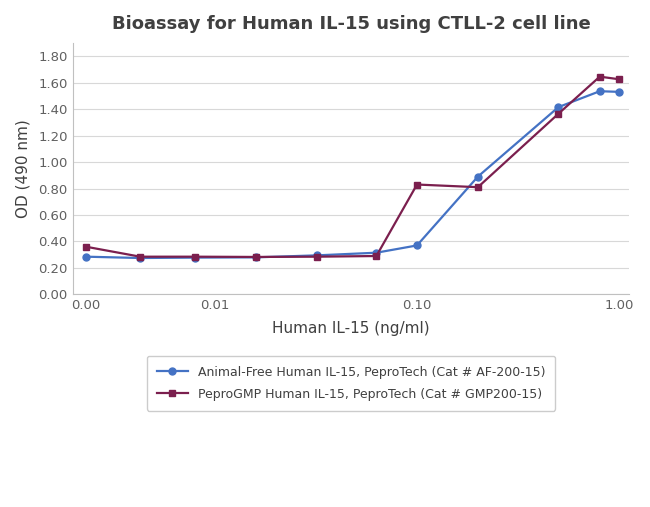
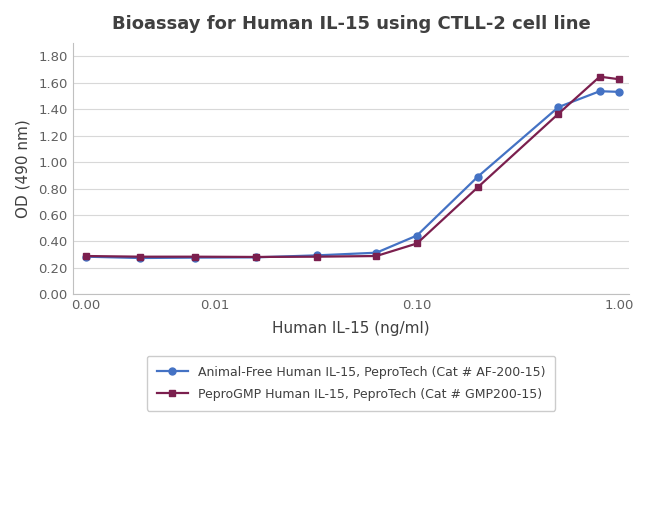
PeproGMP Human IL-15, PeproTech (Cat # GMP200-15)/0.00: 0.36 -> 0.29
Animal-Free Human IL-15, PeproTech (Cat # AF-200-15)/0.10: 0.37 -> 0.45
PeproGMP Human IL-15, PeproTech (Cat # GMP200-15)/0.10: 0.83 -> 0.39
